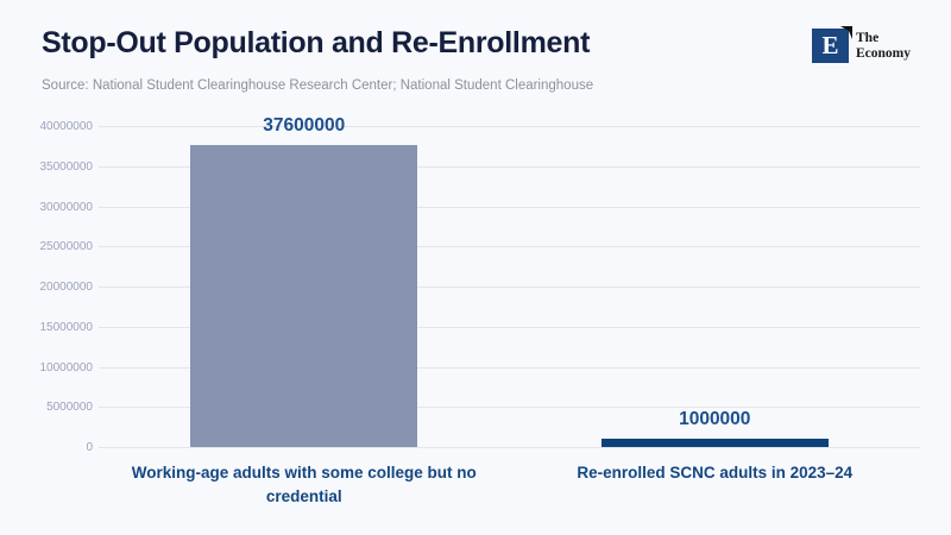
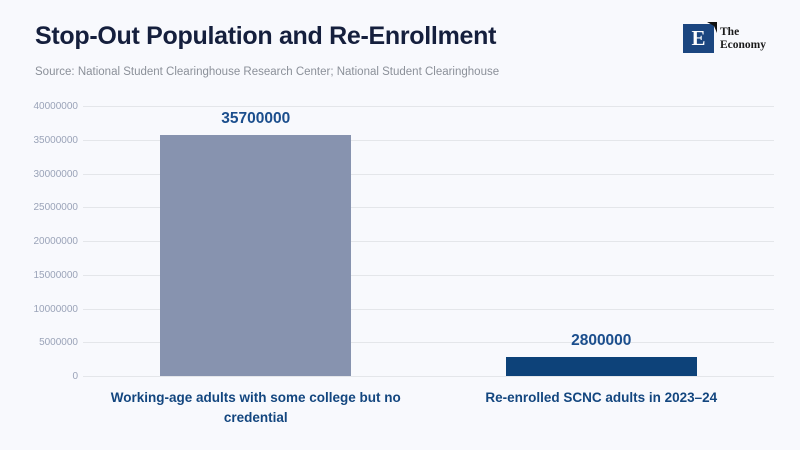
Working-age adults with some college but no credential: 37600000 -> 35700000
Re-enrolled SCNC adults in 2023–24: 1000000 -> 2800000
